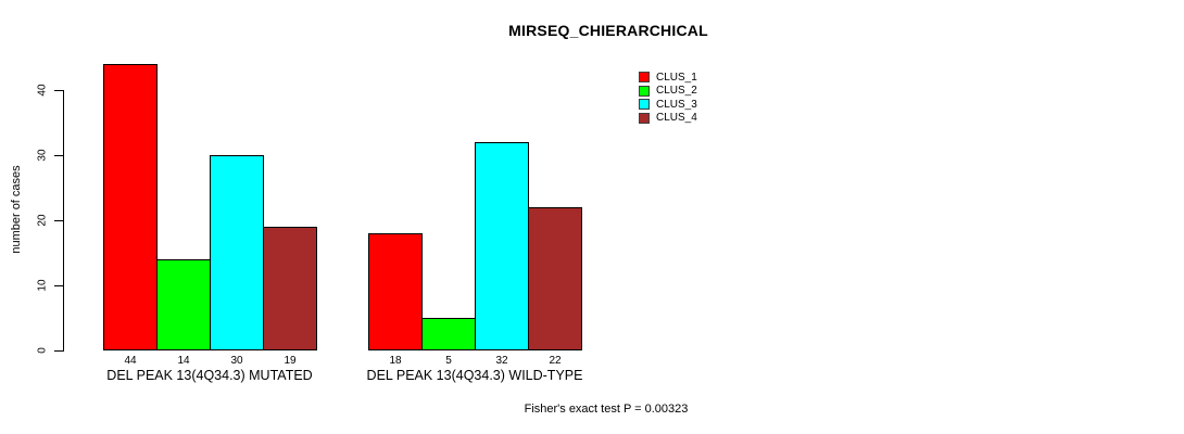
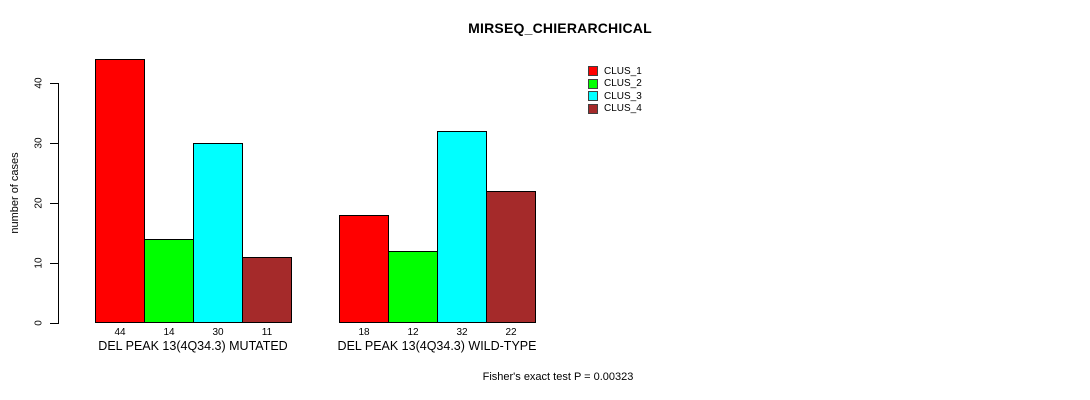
CLUS_4/DEL PEAK 13(4Q34.3) MUTATED: 19 -> 11
CLUS_2/DEL PEAK 13(4Q34.3) WILD-TYPE: 5 -> 12
